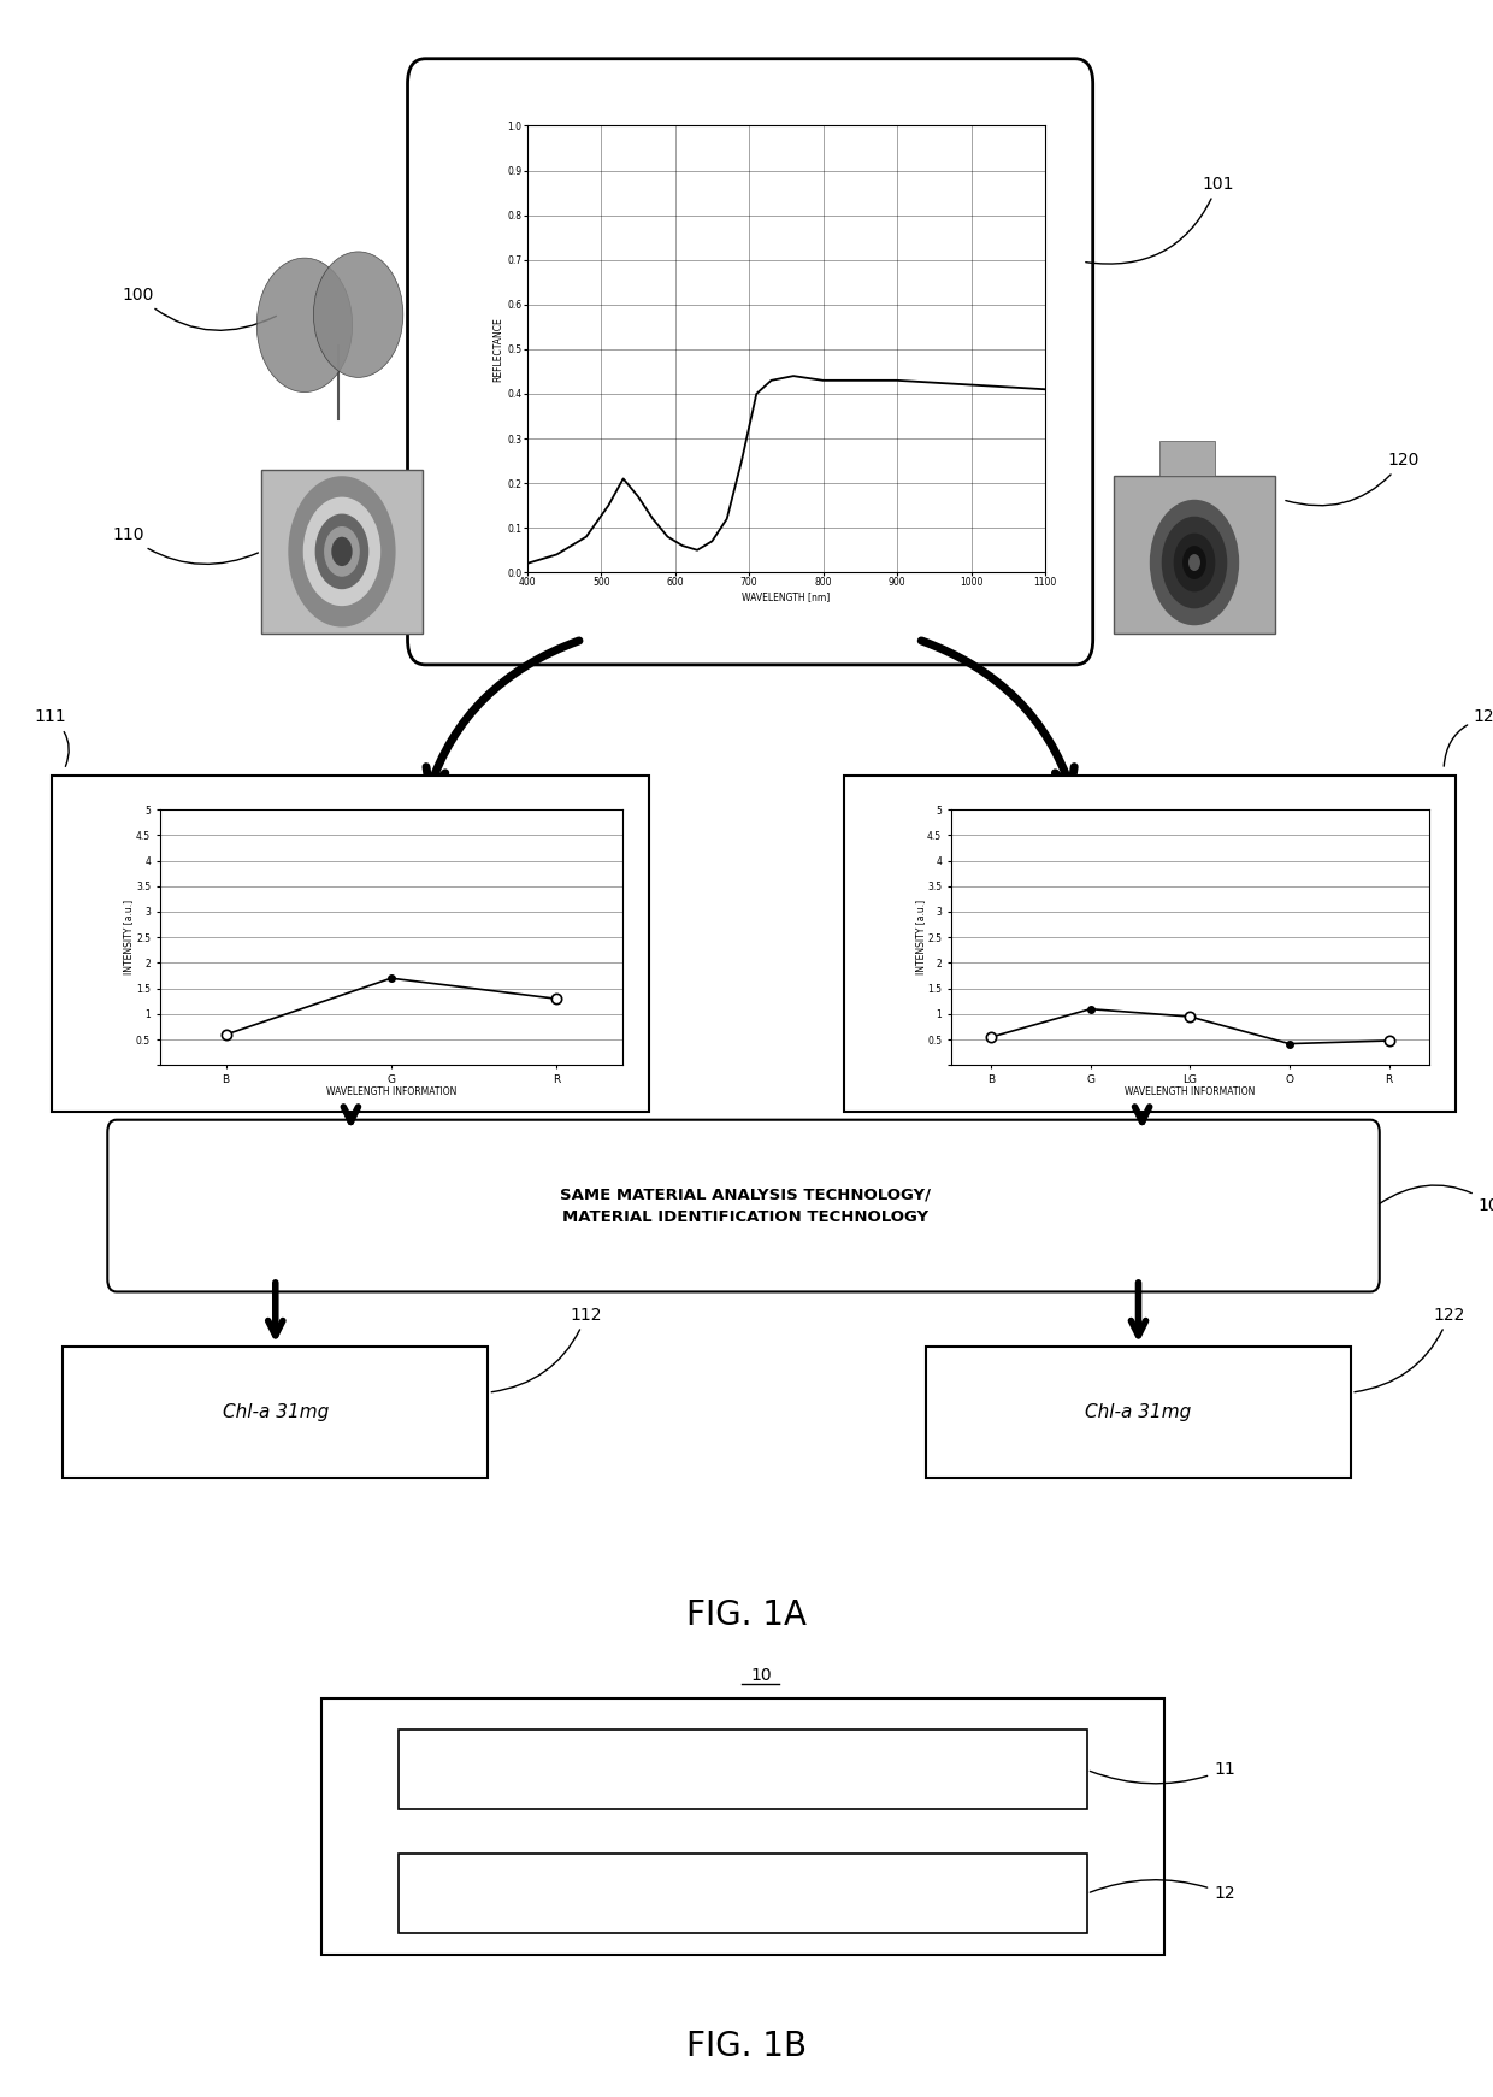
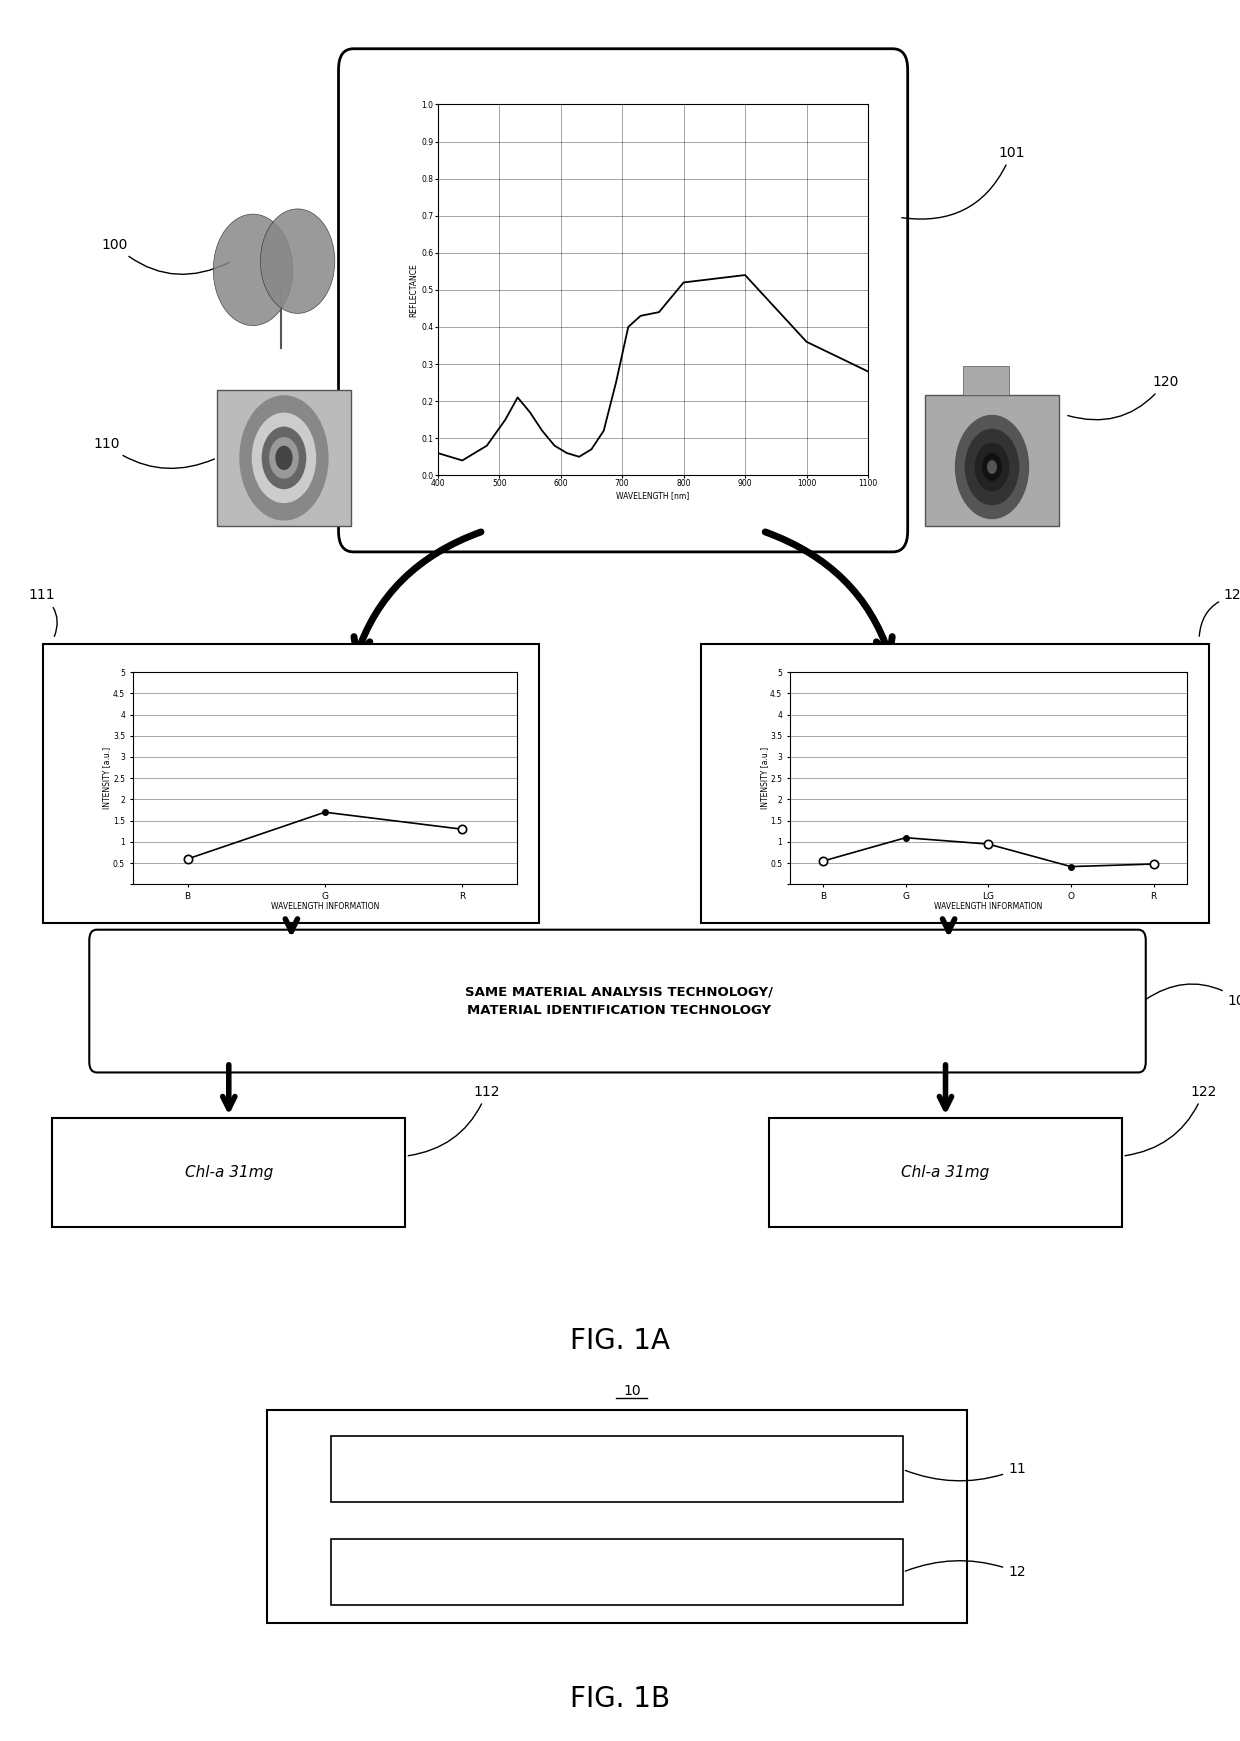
400: 0.02 -> 0.06
800: 0.43 -> 0.52
900: 0.43 -> 0.54
1000: 0.42 -> 0.36
1100: 0.41 -> 0.28
